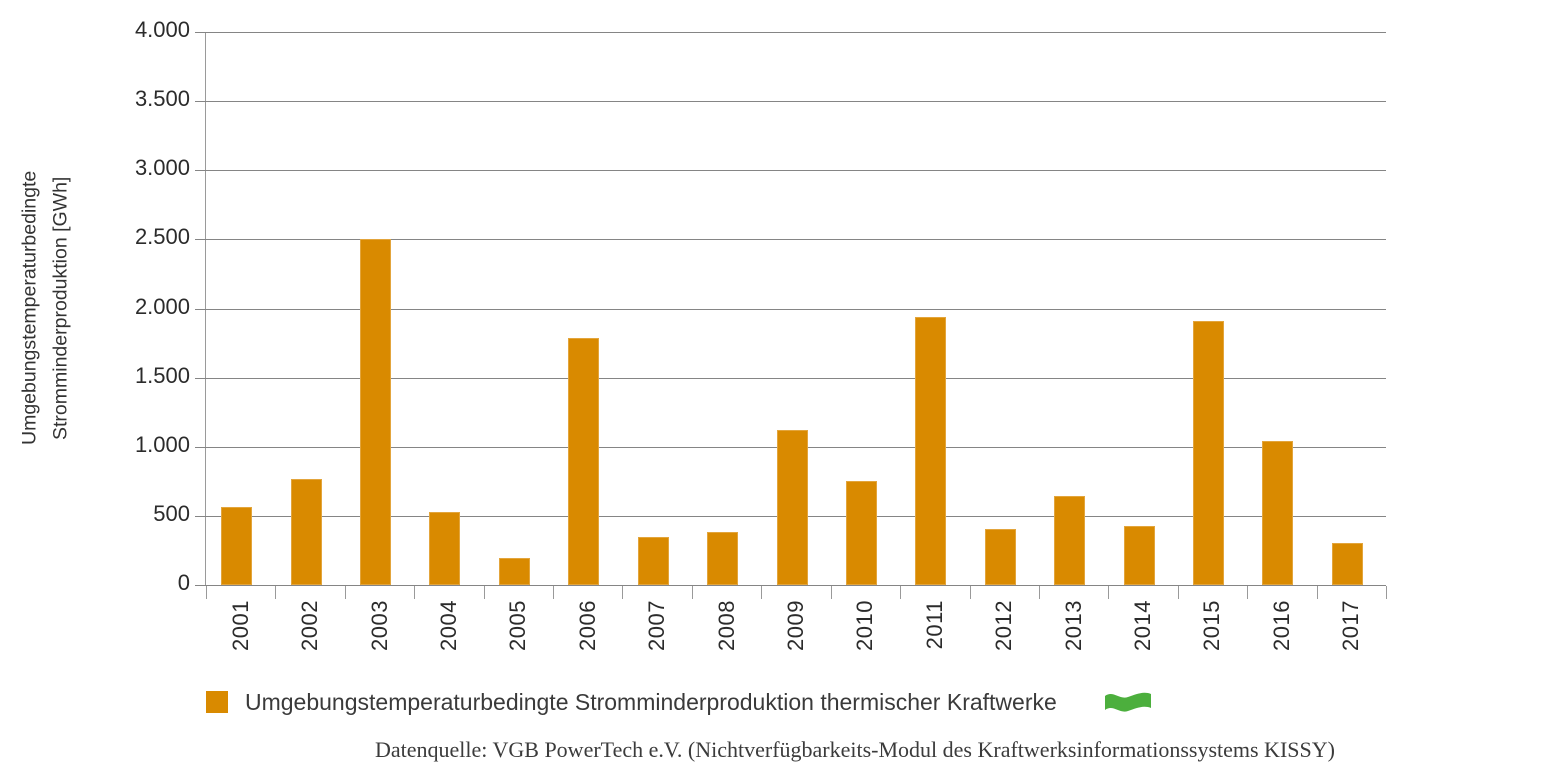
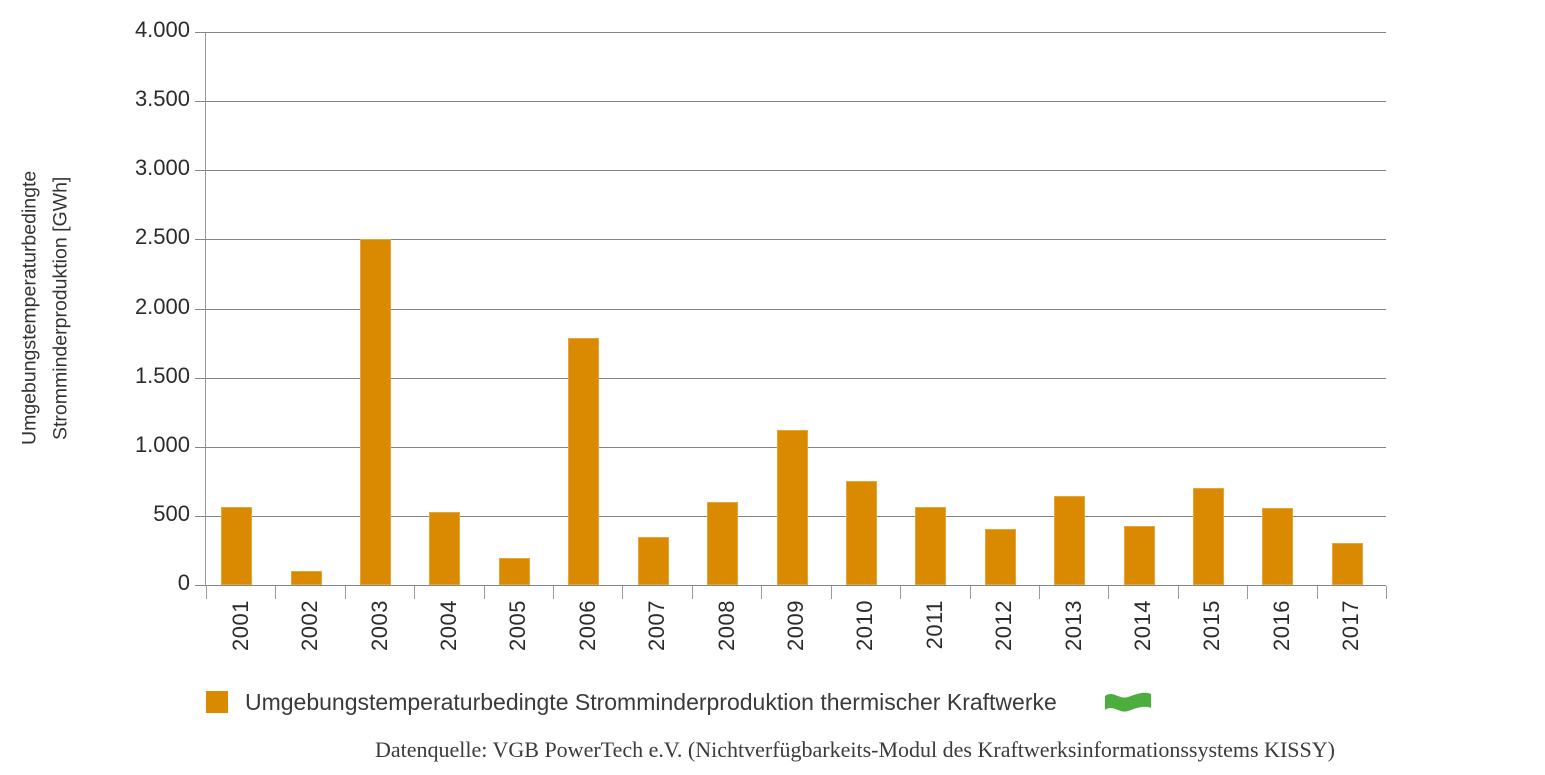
2002: 770 -> 100
2008: 380 -> 600
2011: 1940 -> 560
2015: 1910 -> 700
2016: 1040 -> 560
